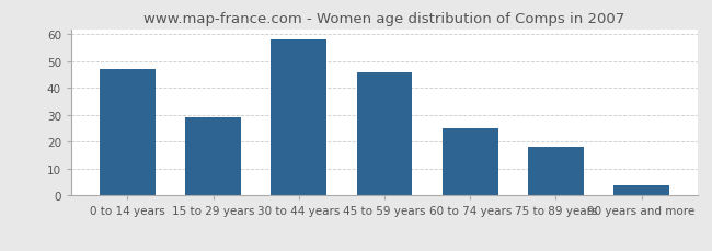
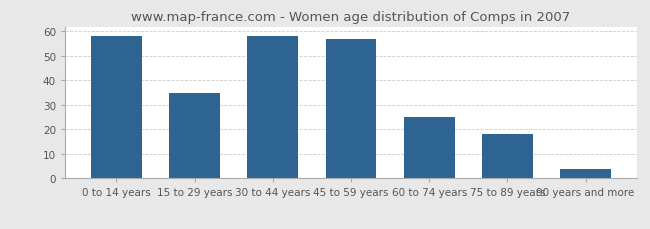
0 to 14 years: 47 -> 58
15 to 29 years: 29 -> 35
45 to 59 years: 46 -> 57
